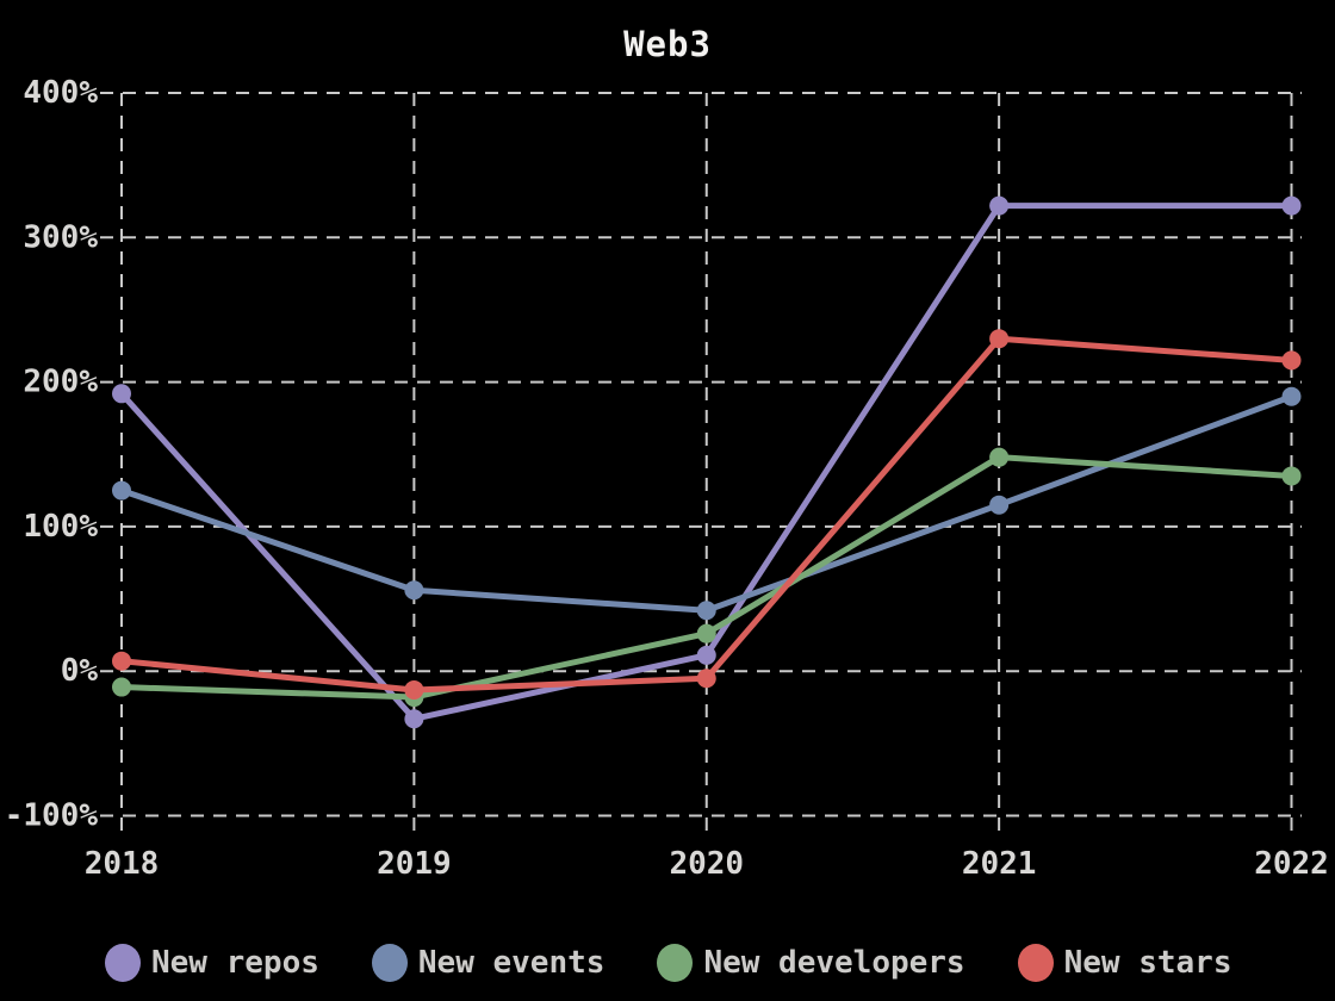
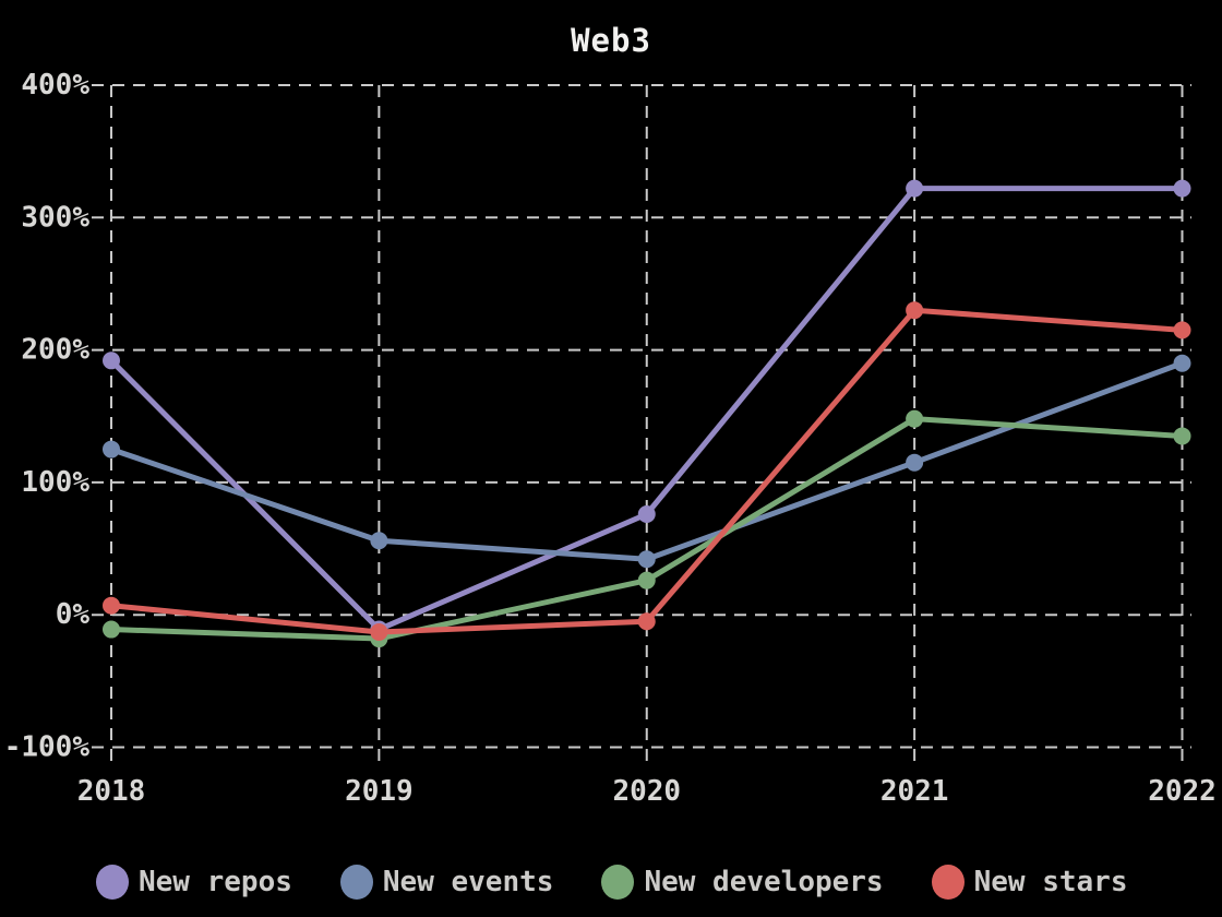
New repos/2019: -33% -> -11%
New repos/2020: 11% -> 76%
